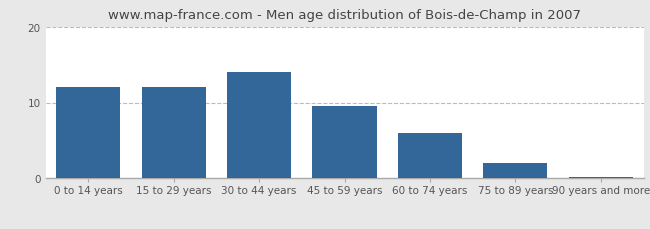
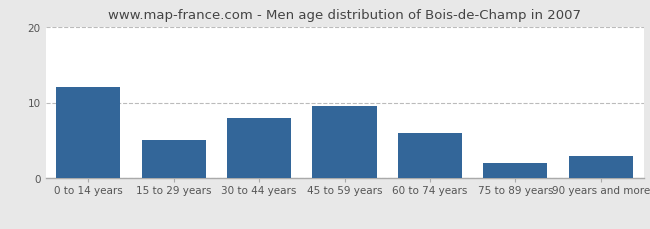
15 to 29 years: 12.0 -> 5.0
30 to 44 years: 14.0 -> 8.0
90 years and more: 0.2 -> 3.0
